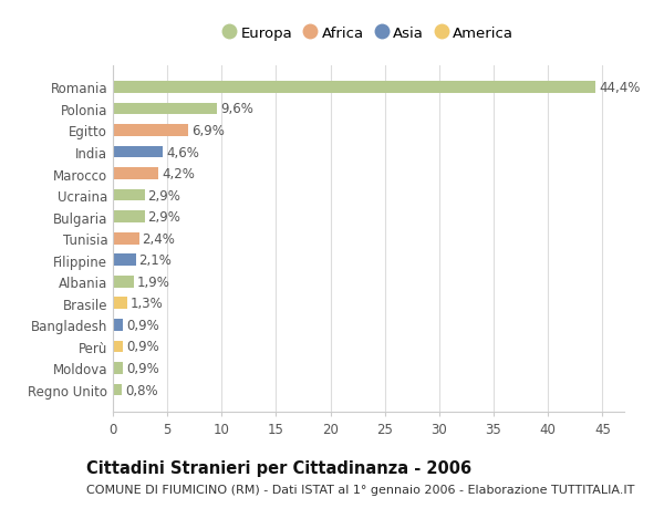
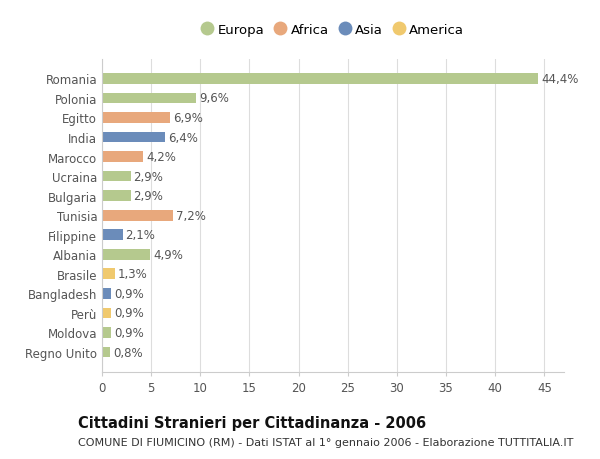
India: 4,6% -> 6,4%
Tunisia: 2,4% -> 7,2%
Albania: 1,9% -> 4,9%
